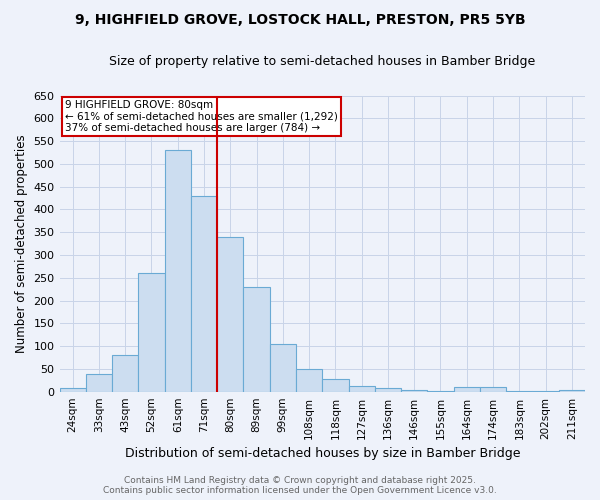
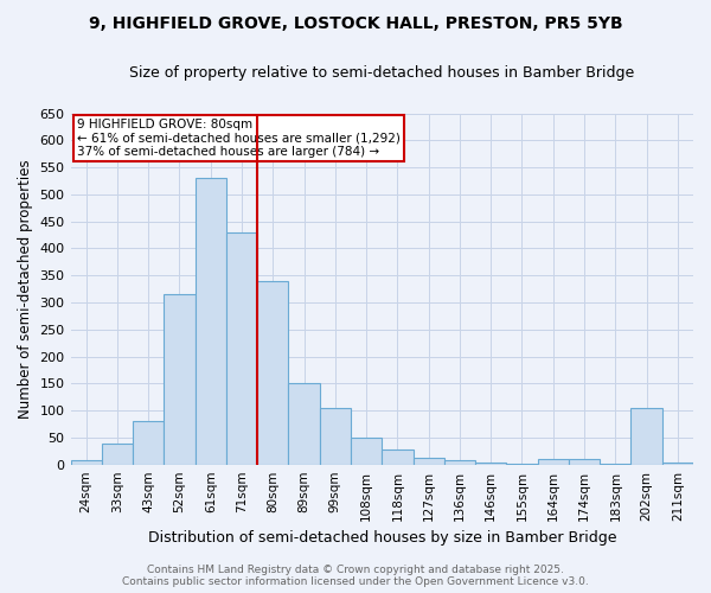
52sqm: 260 -> 315
89sqm: 230 -> 150
202sqm: 1 -> 105
